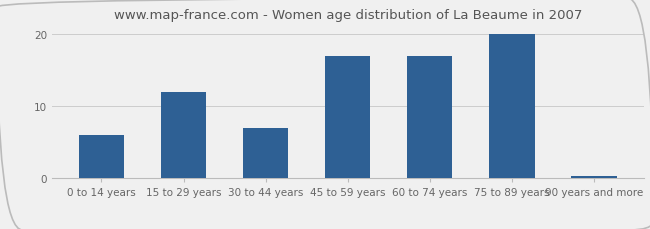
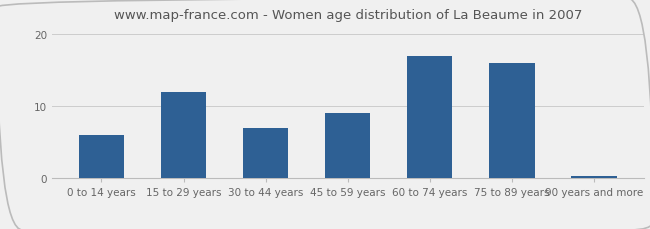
45 to 59 years: 17.0 -> 9.0
75 to 89 years: 20.0 -> 16.0
